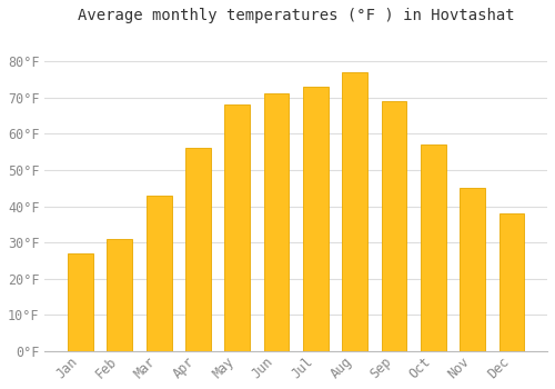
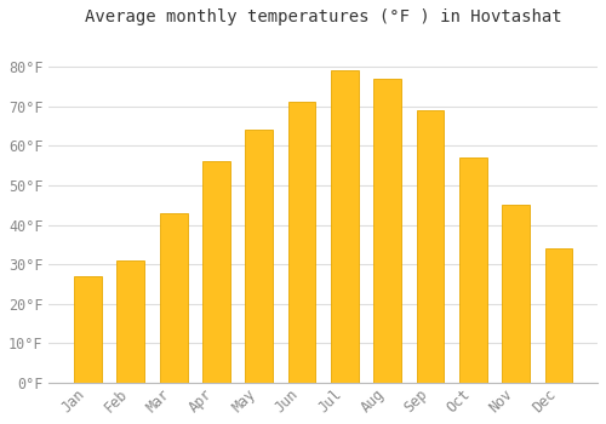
May: 68°F -> 64°F
Jul: 73°F -> 79°F
Dec: 38°F -> 34°F
